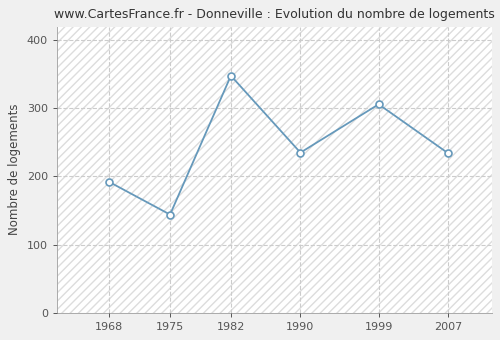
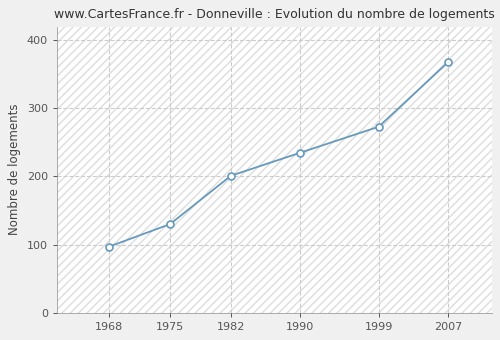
1968: 192 -> 97
1975: 144 -> 130
1982: 348 -> 201
1999: 306 -> 273
2007: 234 -> 368
